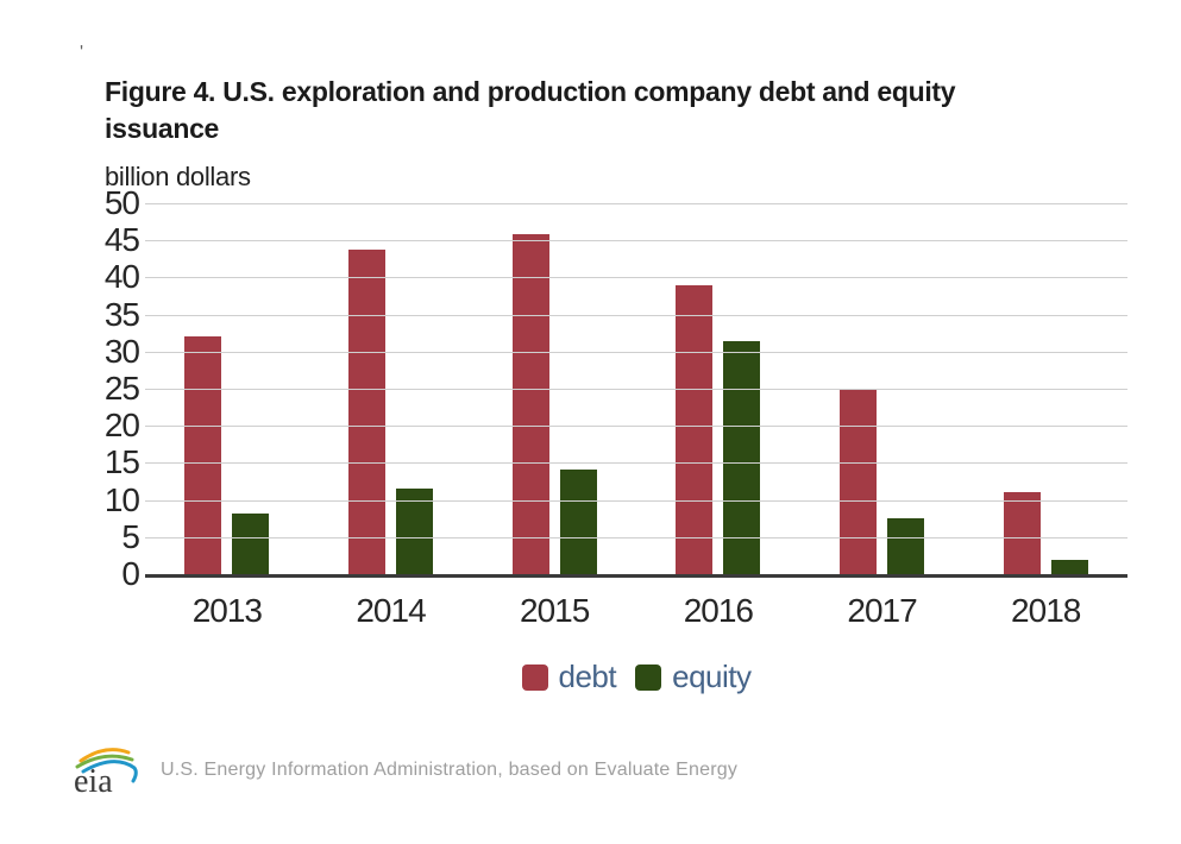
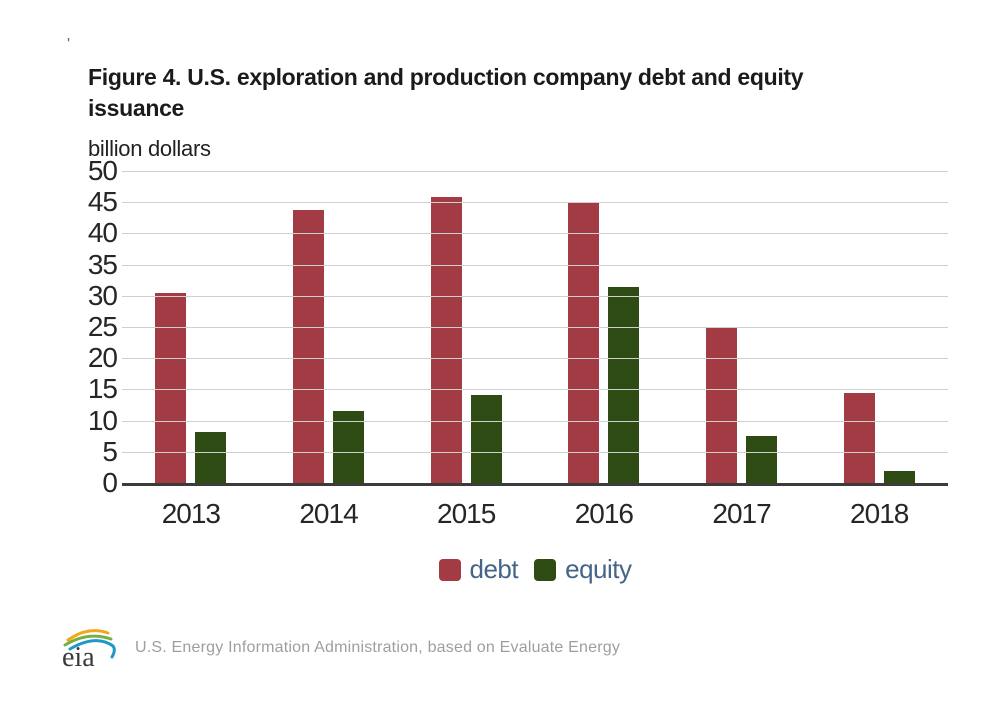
debt/2013: 32 -> 30
debt/2016: 39 -> 45
debt/2018: 11 -> 14
